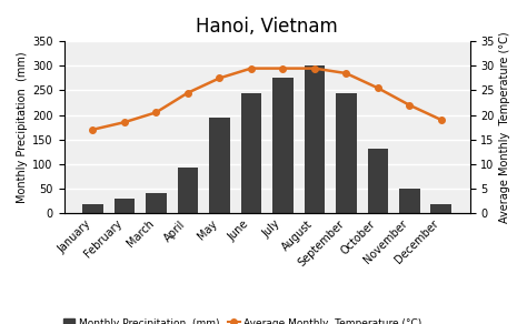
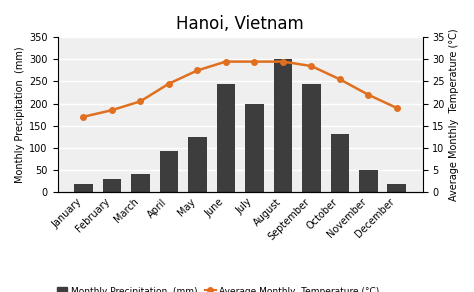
Monthly Precipitation (mm)/May: 195 -> 125
Monthly Precipitation (mm)/July: 275 -> 200
